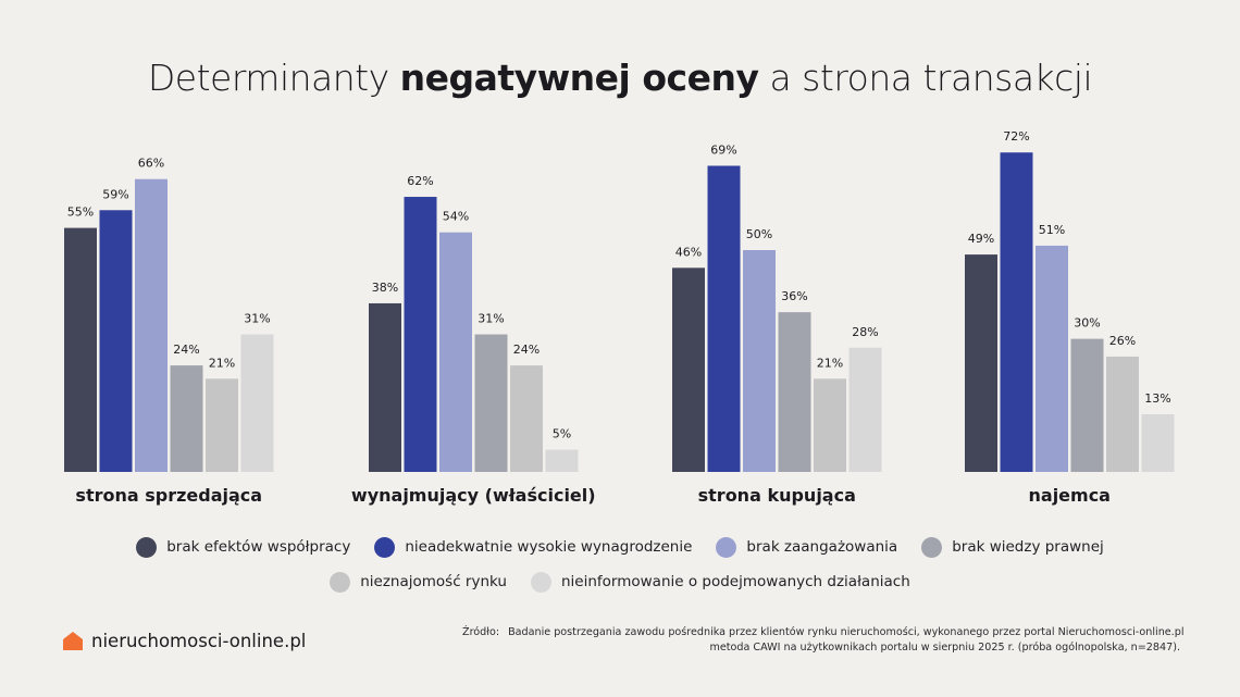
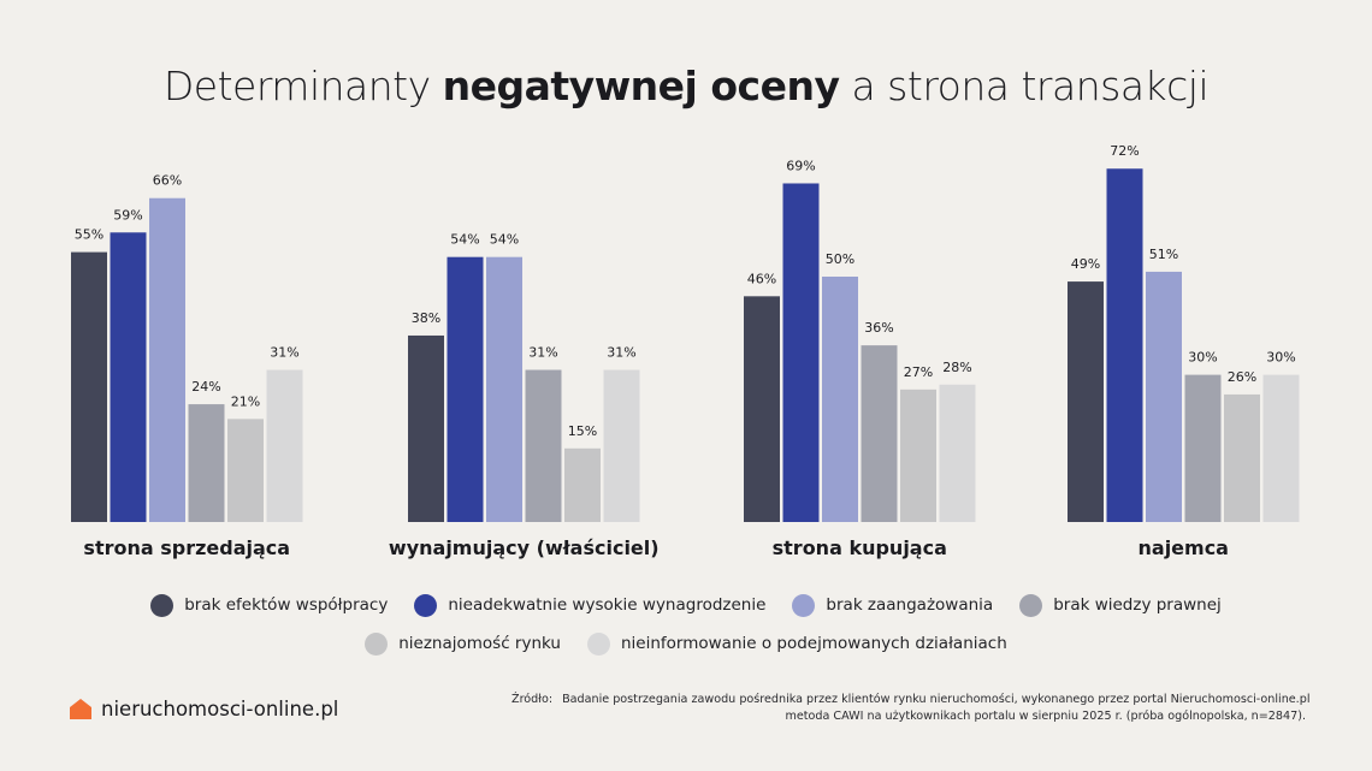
nieadekwatnie wysokie wynagrodzenie/wynajmujący (właściciel): 62% -> 54%
nieznajomość rynku/wynajmujący (właściciel): 24% -> 15%
nieinformowanie o podejmowanych działaniach/wynajmujący (właściciel): 5% -> 31%
nieznajomość rynku/strona kupująca: 21% -> 27%
nieinformowanie o podejmowanych działaniach/najemca: 13% -> 30%
